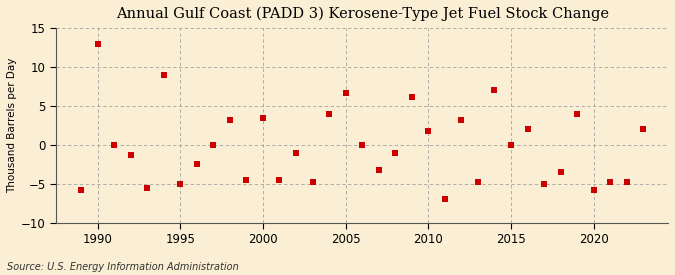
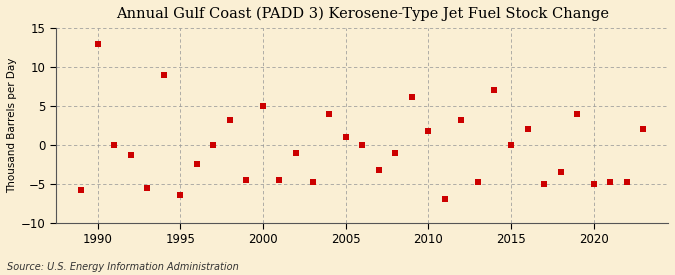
1995: -5.0 -> -6.5
2000: 3.4 -> 5.0
2005: 6.6 -> 1.0
2020: -5.8 -> -5.0
